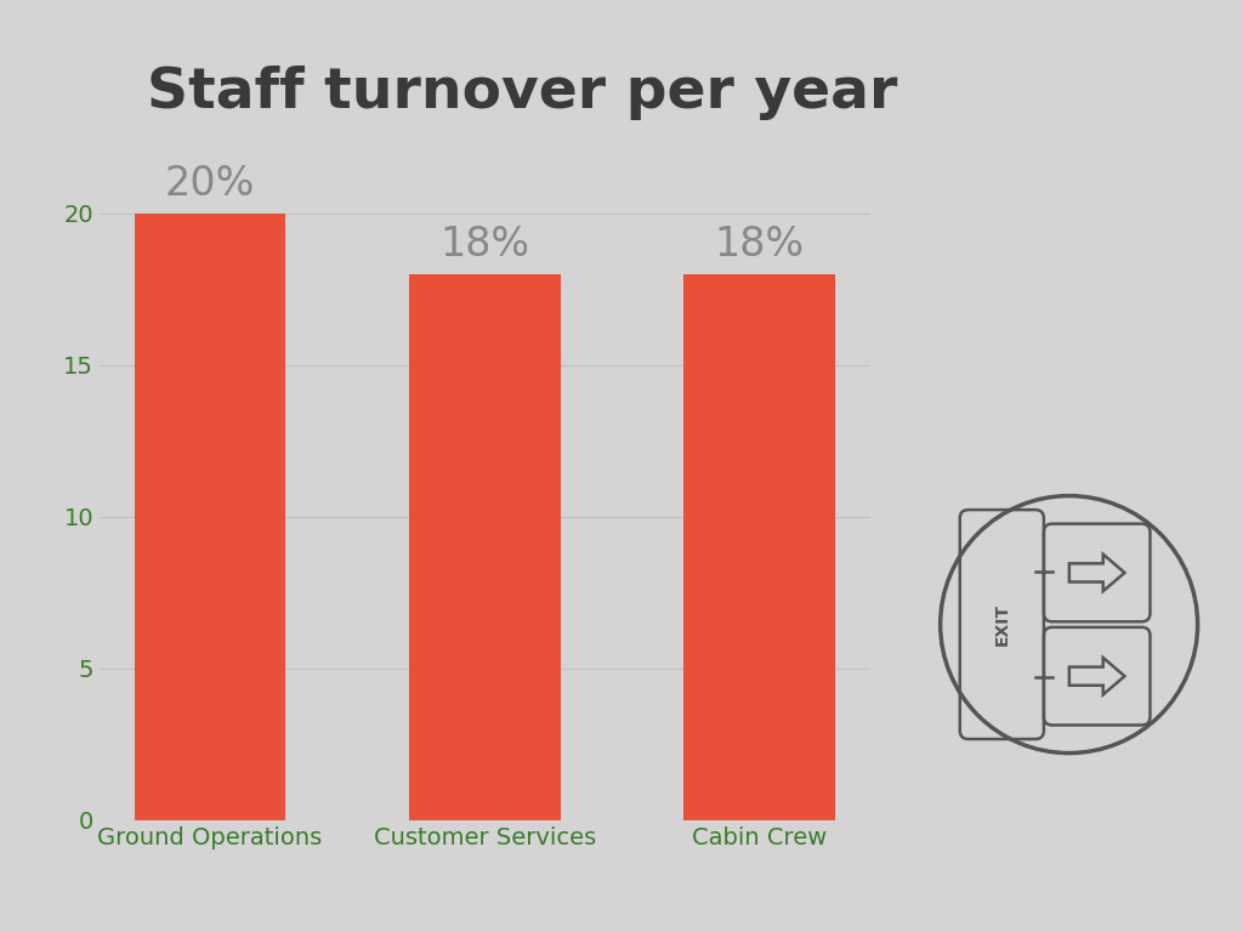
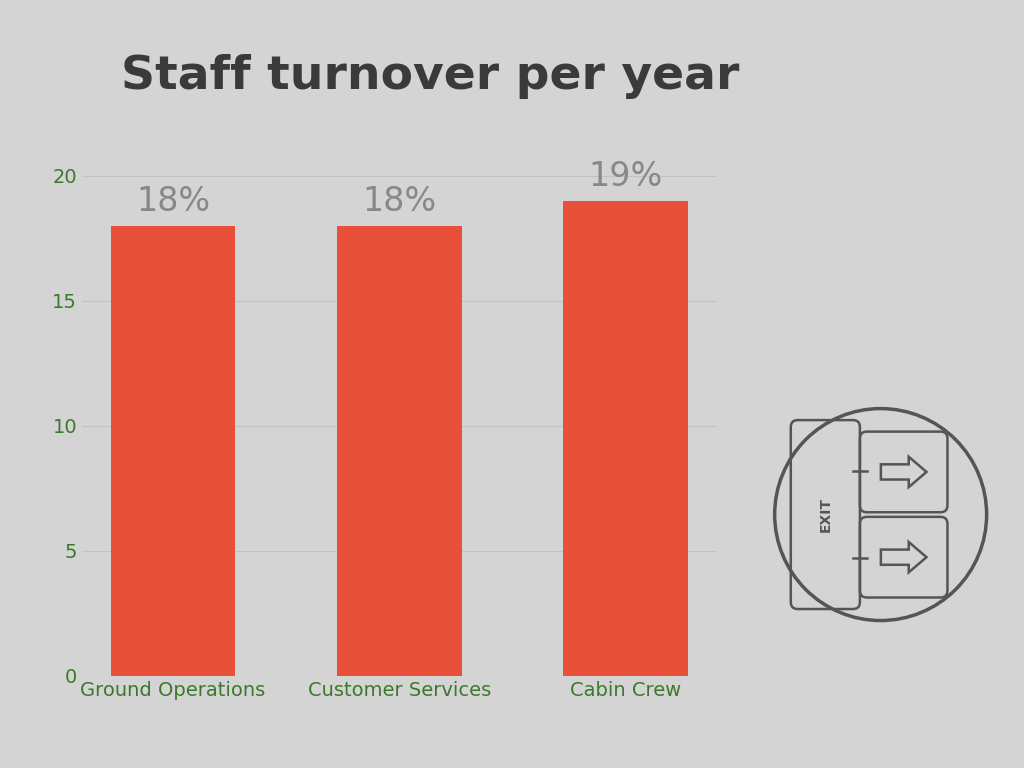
Ground Operations: 20% -> 18%
Cabin Crew: 18% -> 19%
